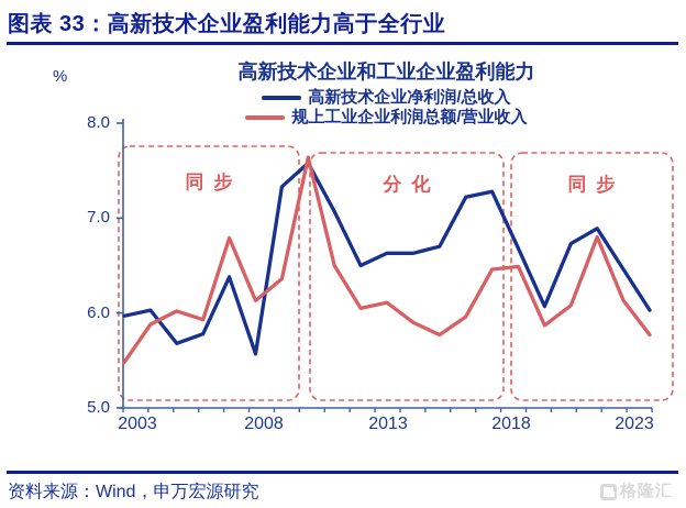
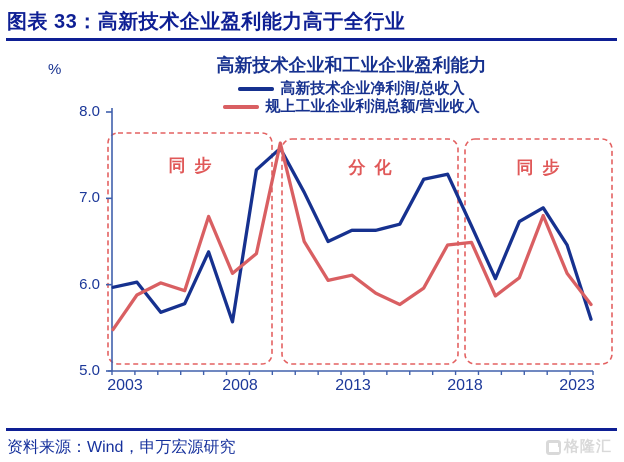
高新技术企业净利润/总收入/2023: 6.0 -> 5.6
